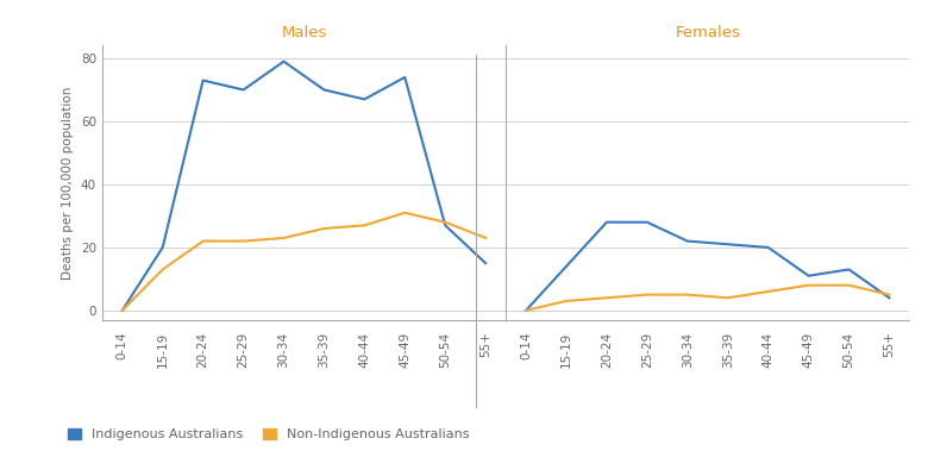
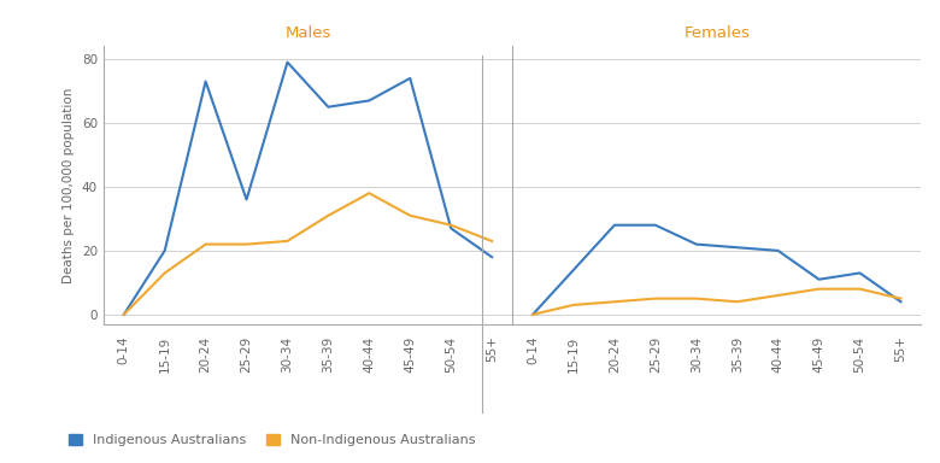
Males/Indigenous Australians/25-29: 70 -> 36
Males/Indigenous Australians/35-39: 70 -> 65
Males/Non-Indigenous Australians/35-39: 26 -> 31
Males/Non-Indigenous Australians/40-44: 27 -> 38
Males/Indigenous Australians/55+: 15 -> 18
